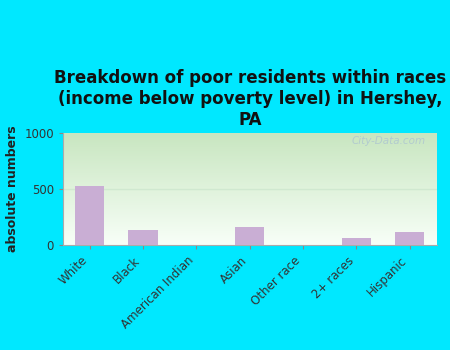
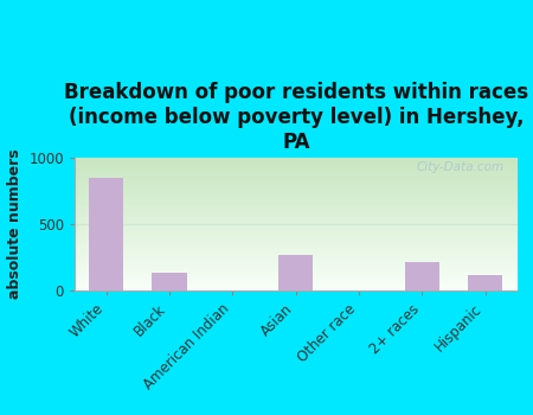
White: 530 -> 850
Asian: 160 -> 270
2+ races: 60 -> 210
